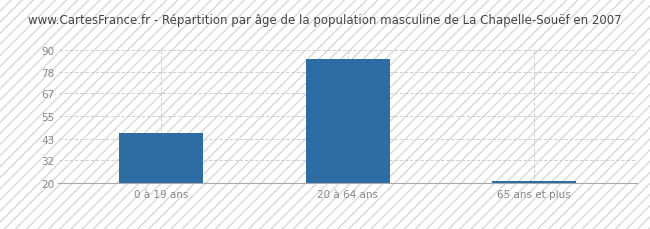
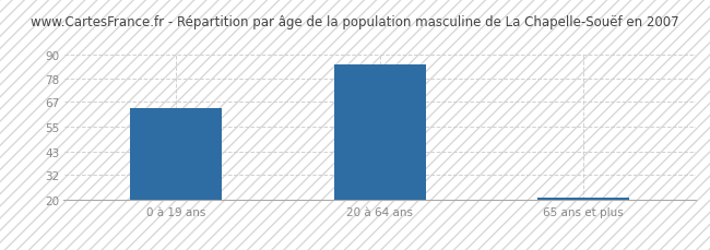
0 à 19 ans: 46 -> 64
